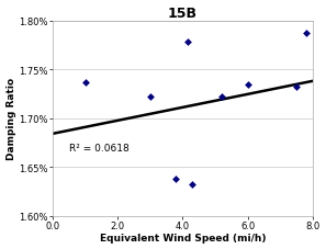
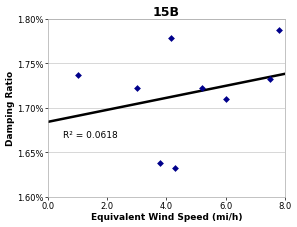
6.0: 1.734% -> 1.710%
